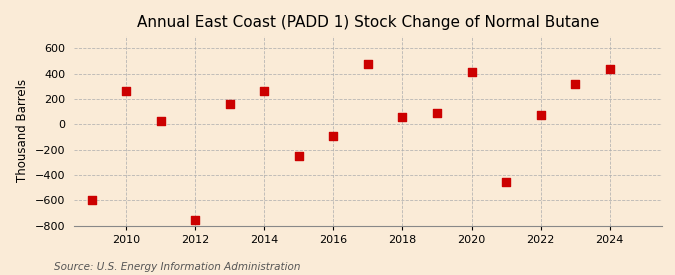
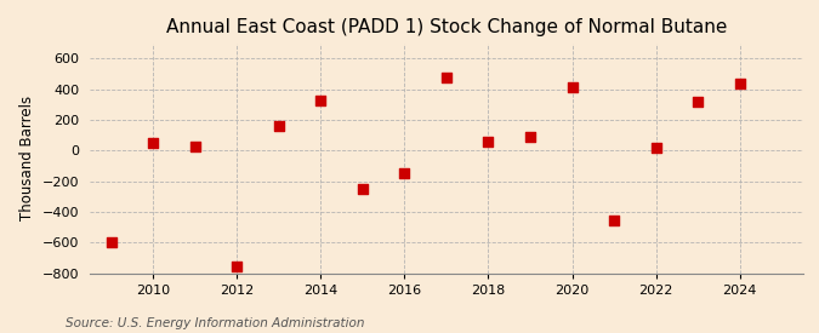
2010: 260 -> 50
2014: 260 -> 330
2016: -90 -> -150
2022: 70 -> 20
